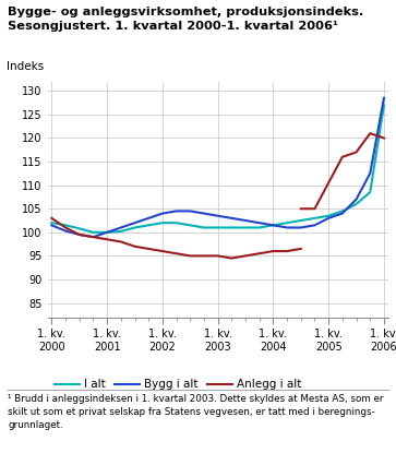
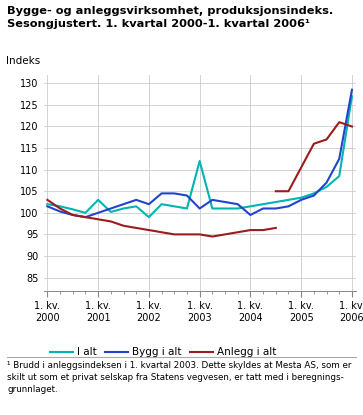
I alt/1. kv. 2001: 100.0 -> 103.0
I alt/1. kv. 2002: 102.0 -> 99.0
Bygg i alt/1. kv. 2002: 104.0 -> 102.0
I alt/1. kv. 2003: 101.0 -> 112.0
Bygg i alt/1. kv. 2003: 103.5 -> 101.0
Bygg i alt/1. kv. 2004: 101.5 -> 99.5
